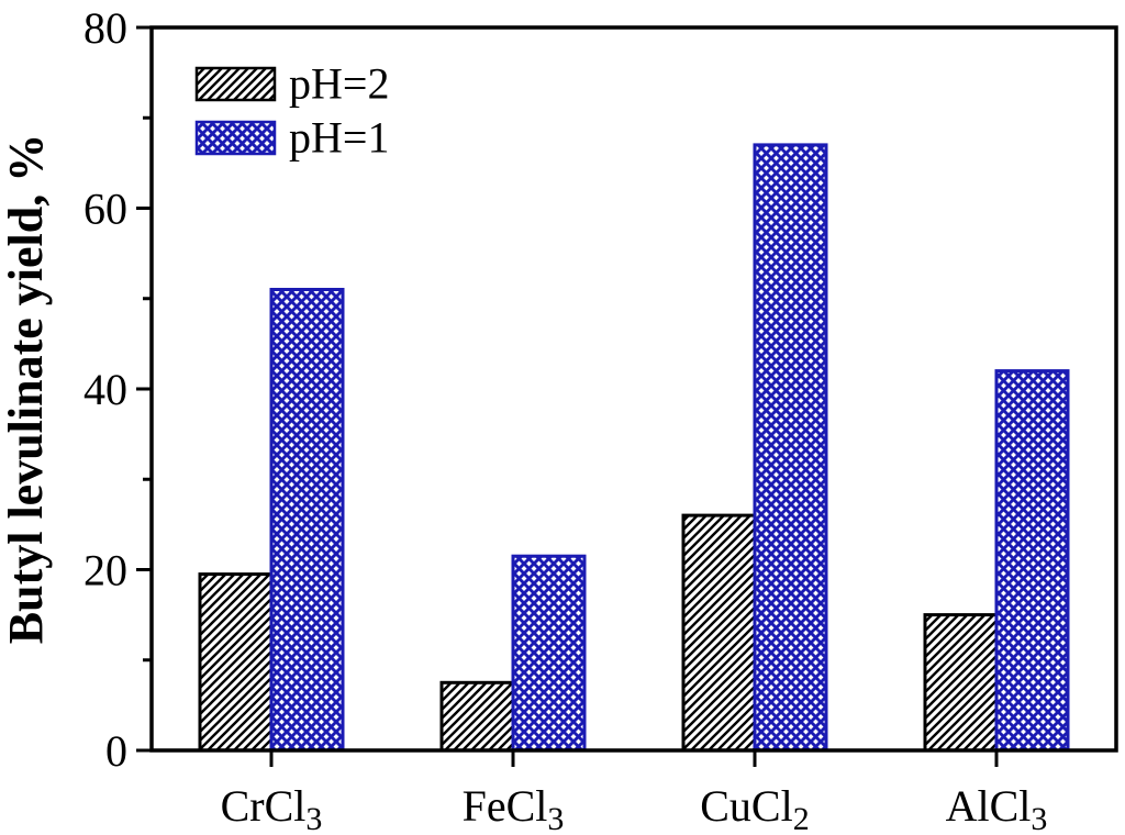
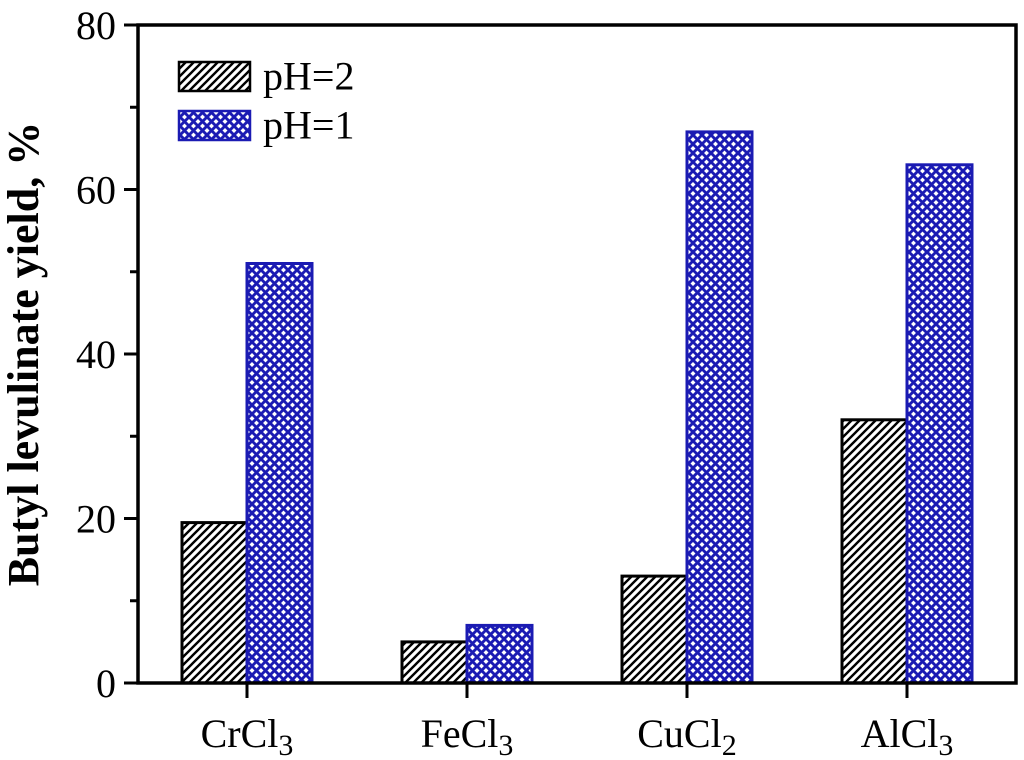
pH=2/FeCl3: 8 -> 5
pH=1/FeCl3: 22 -> 7
pH=2/CuCl2: 26 -> 13
pH=2/AlCl3: 15 -> 32
pH=1/AlCl3: 42 -> 63
